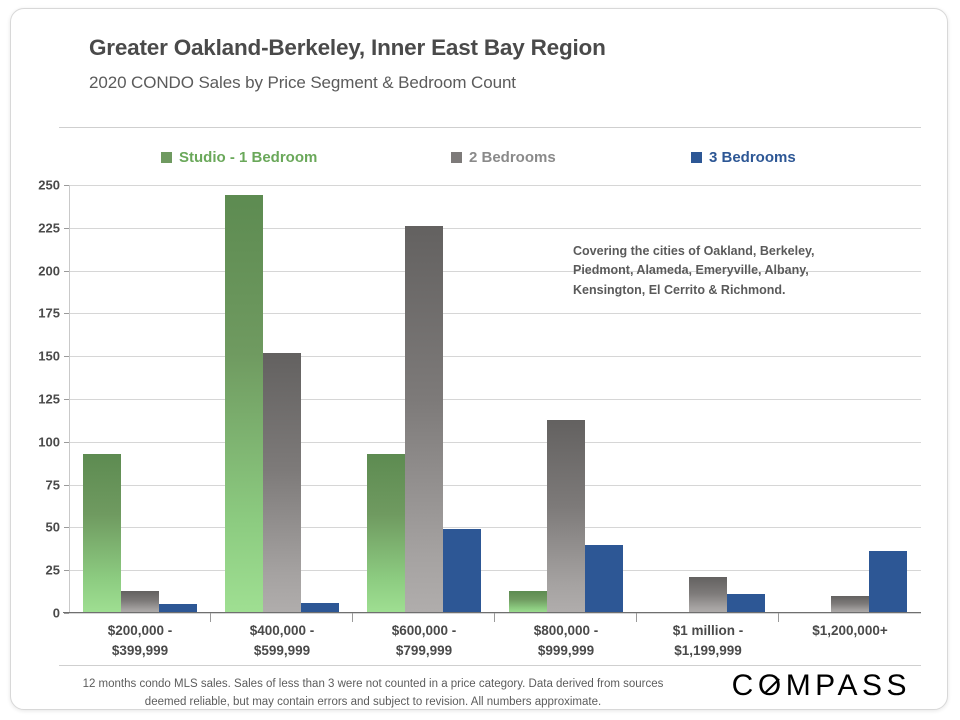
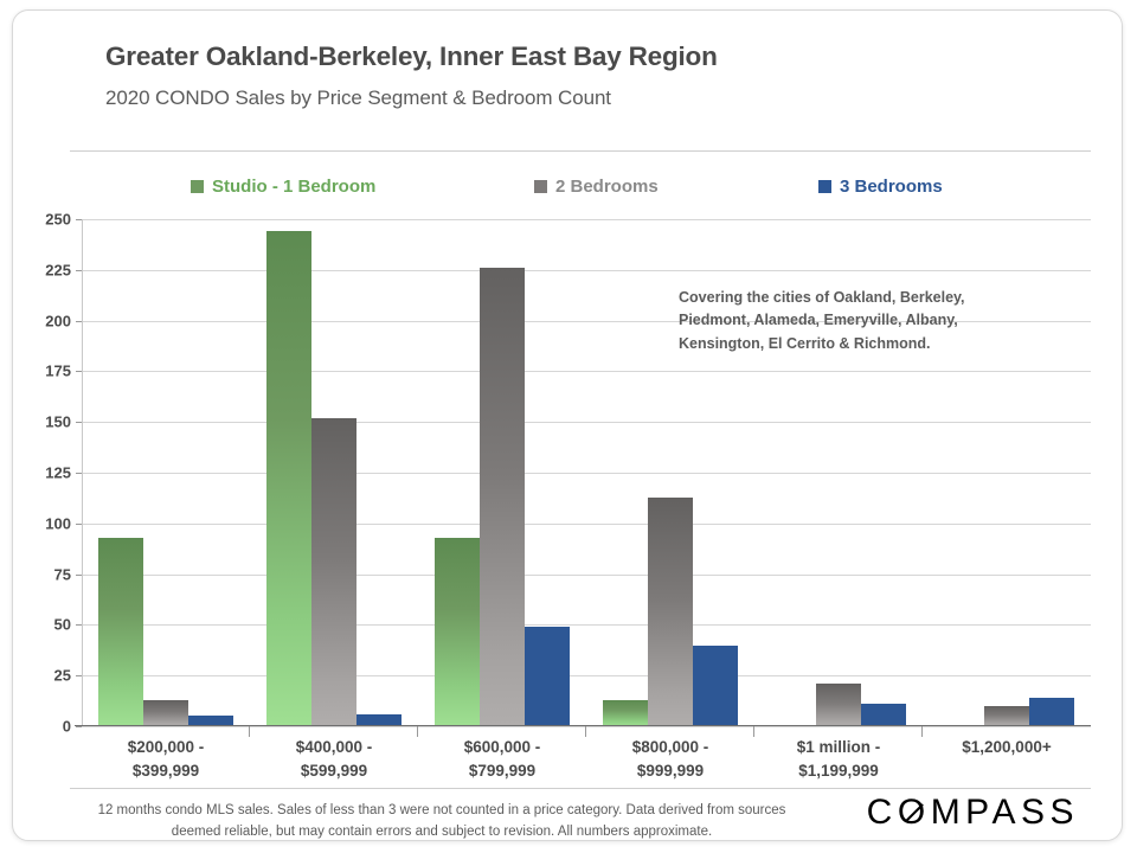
3 Bedrooms/$1,200,000+: 36 -> 14
